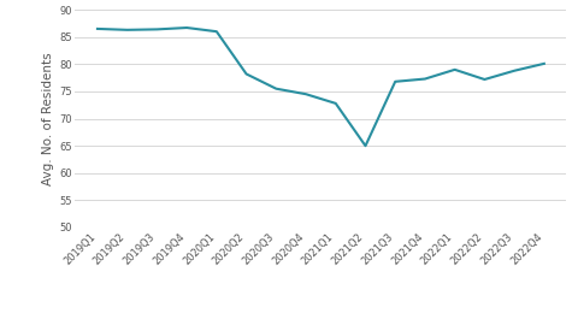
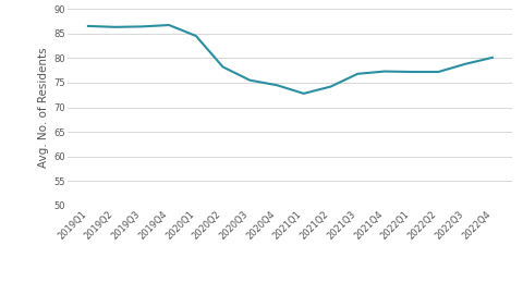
2020Q1: 86.0 -> 84.5
2021Q2: 65.0 -> 74.2
2022Q1: 79.0 -> 77.2
